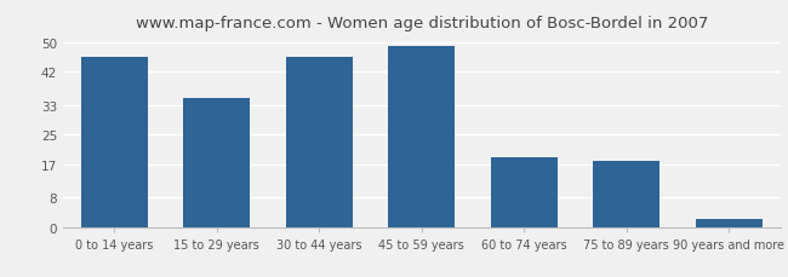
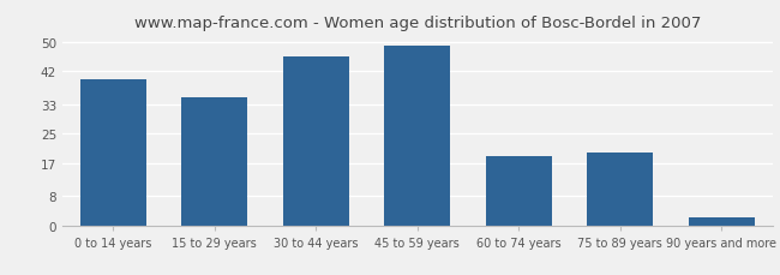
0 to 14 years: 46 -> 40
75 to 89 years: 18 -> 20
